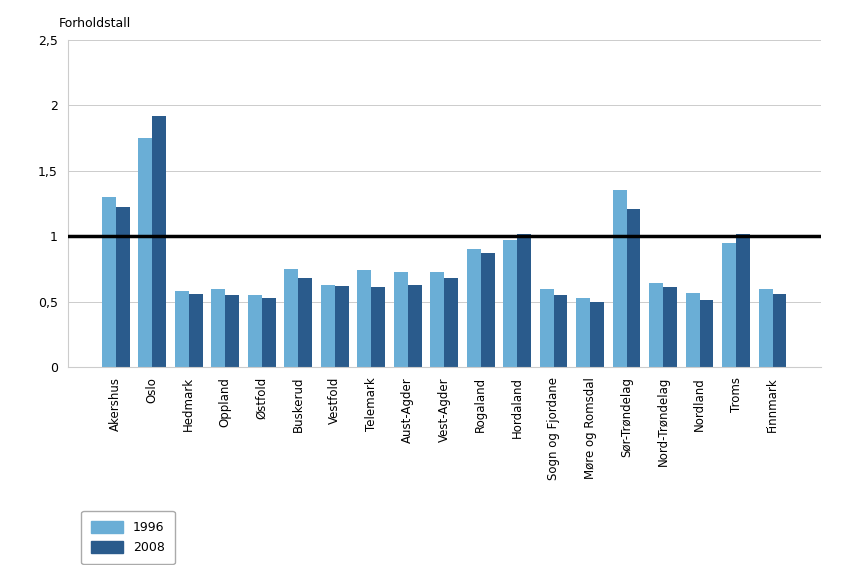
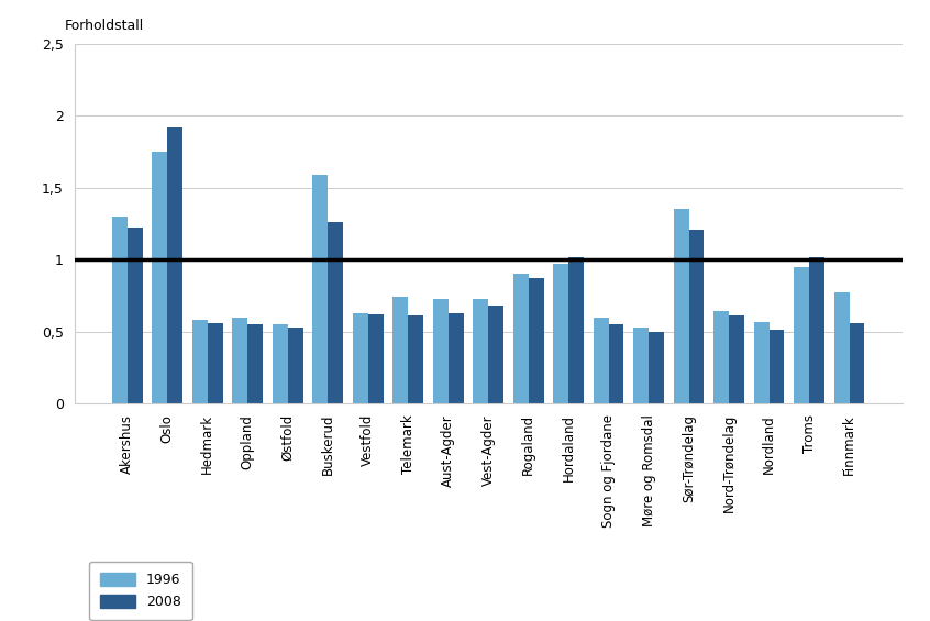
1996/Buskerud: 0,75 -> 1,59
2008/Buskerud: 0,68 -> 1,26
1996/Finnmark: 0,60 -> 0,77
